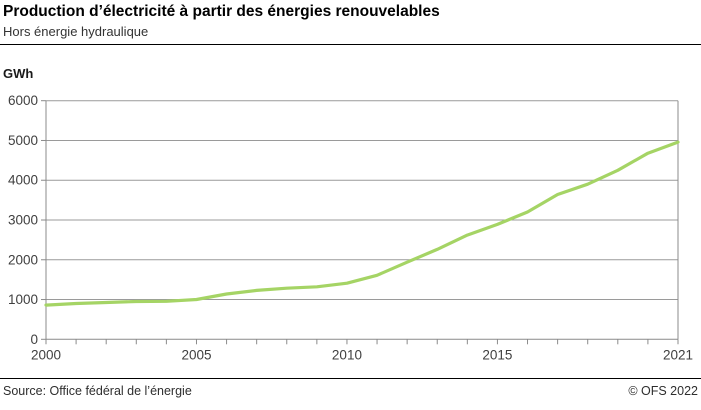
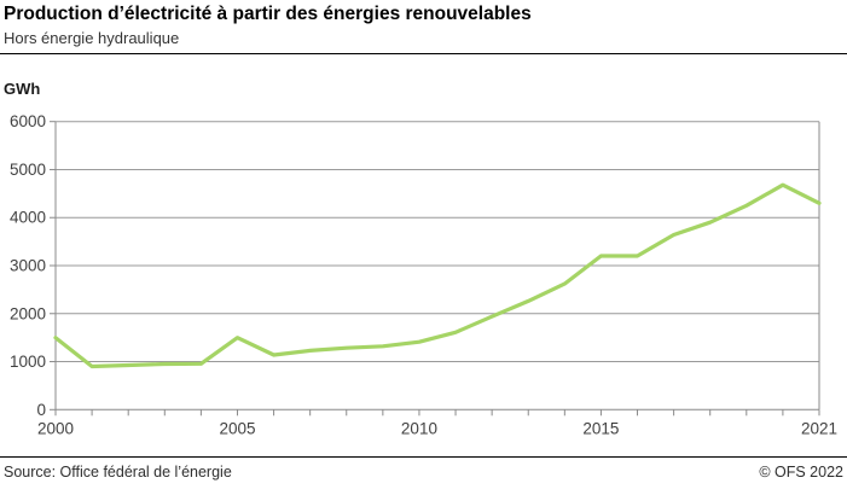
2000: 900 -> 1500
2005: 1000 -> 1500
2015: 2900 -> 3200
2021: 5000 -> 4300
